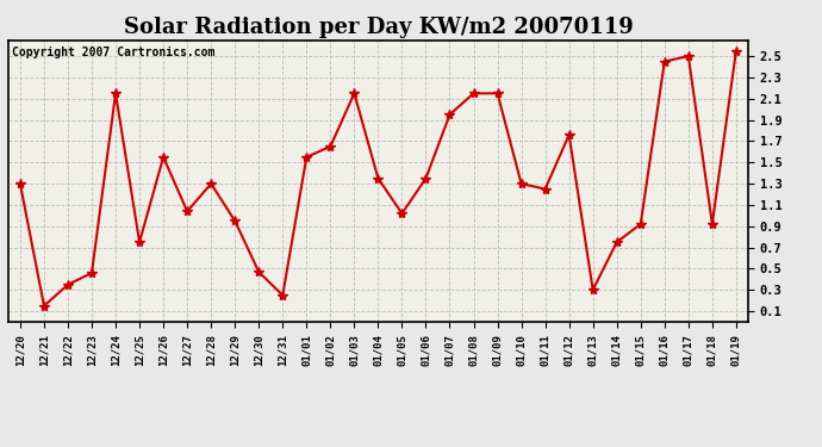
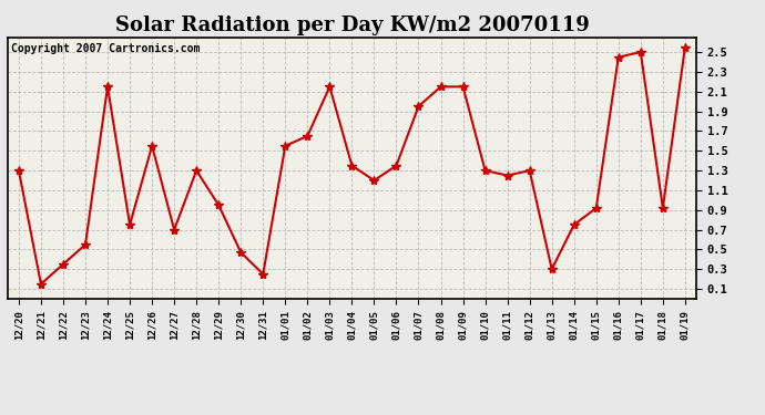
12/23: 0.46 -> 0.55
12/27: 1.04 -> 0.70
01/05: 1.02 -> 1.20
01/12: 1.76 -> 1.30
